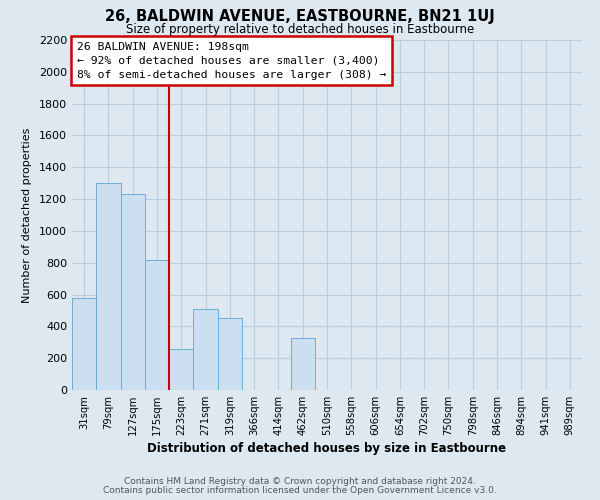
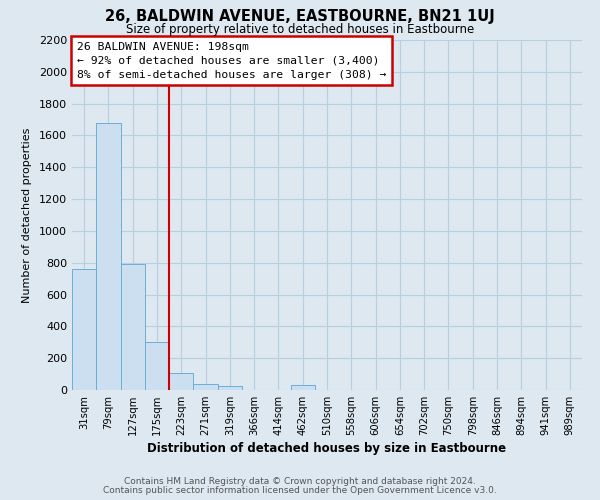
31sqm: 580 -> 760
79sqm: 1300 -> 1680
127sqm: 1230 -> 790
175sqm: 820 -> 300
223sqm: 260 -> 110
271sqm: 510 -> 40
319sqm: 450 -> 20
462sqm: 330 -> 30
